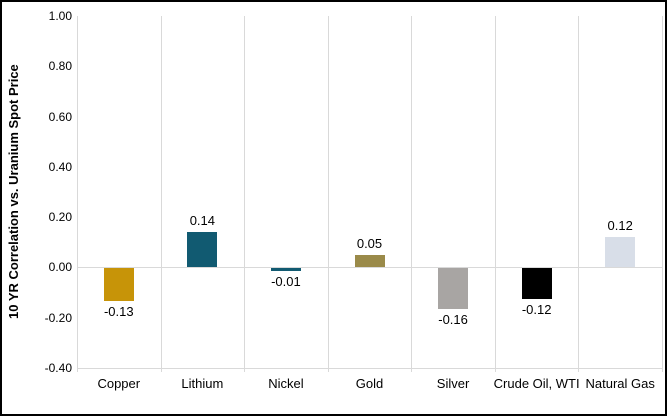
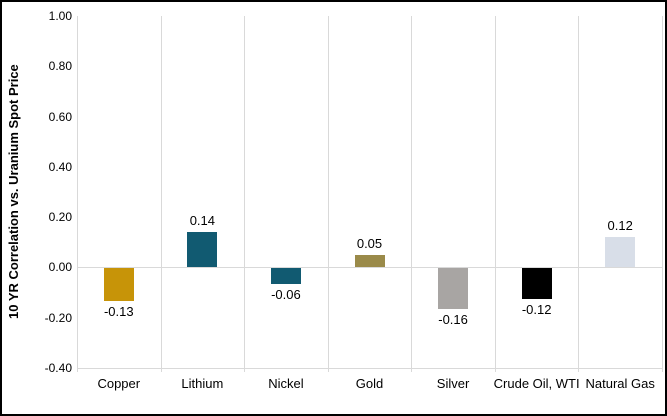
Nickel: -0.01 -> -0.06
